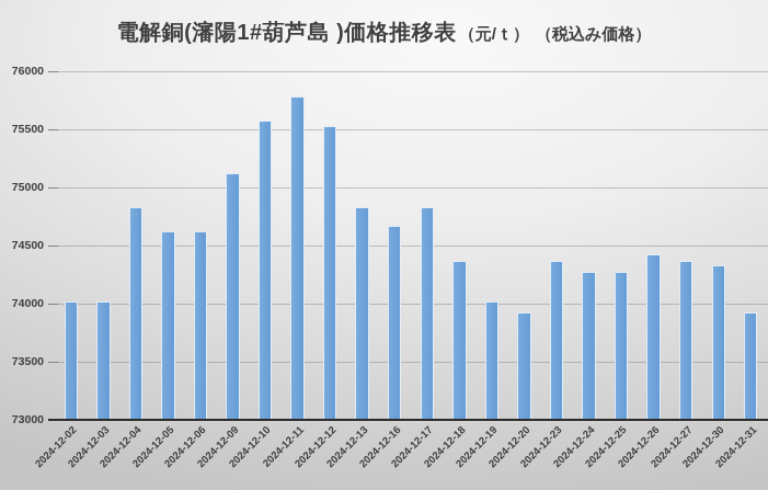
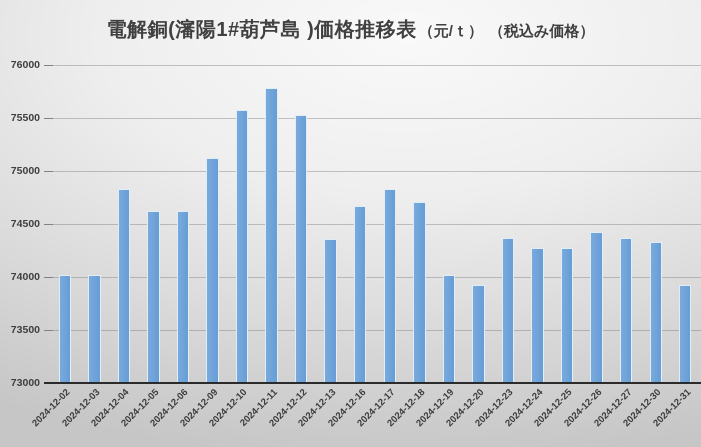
2024-12-13: 74830 -> 74360
2024-12-18: 74370 -> 74710
